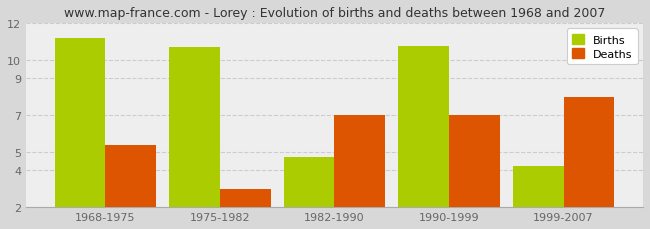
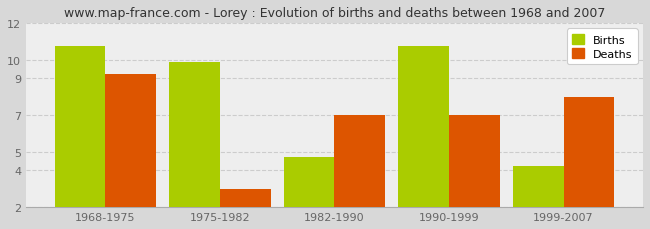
Births/1968-1975: 11.2 -> 10.8
Deaths/1968-1975: 5.4 -> 9.2
Births/1975-1982: 10.7 -> 9.9
